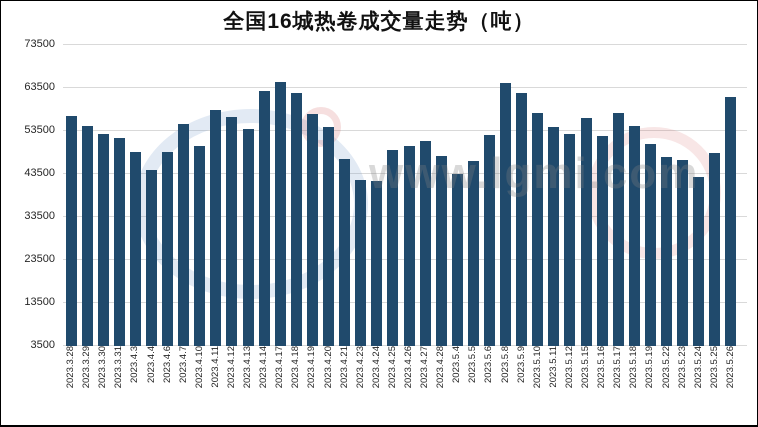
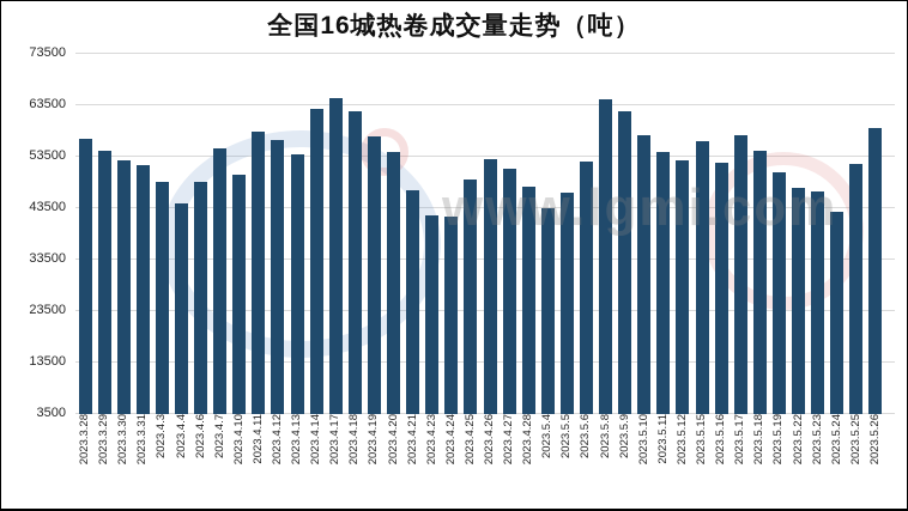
2023.4.26: 50000 -> 53000
2023.5.25: 48000 -> 52000
2023.5.26: 62000 -> 59000
